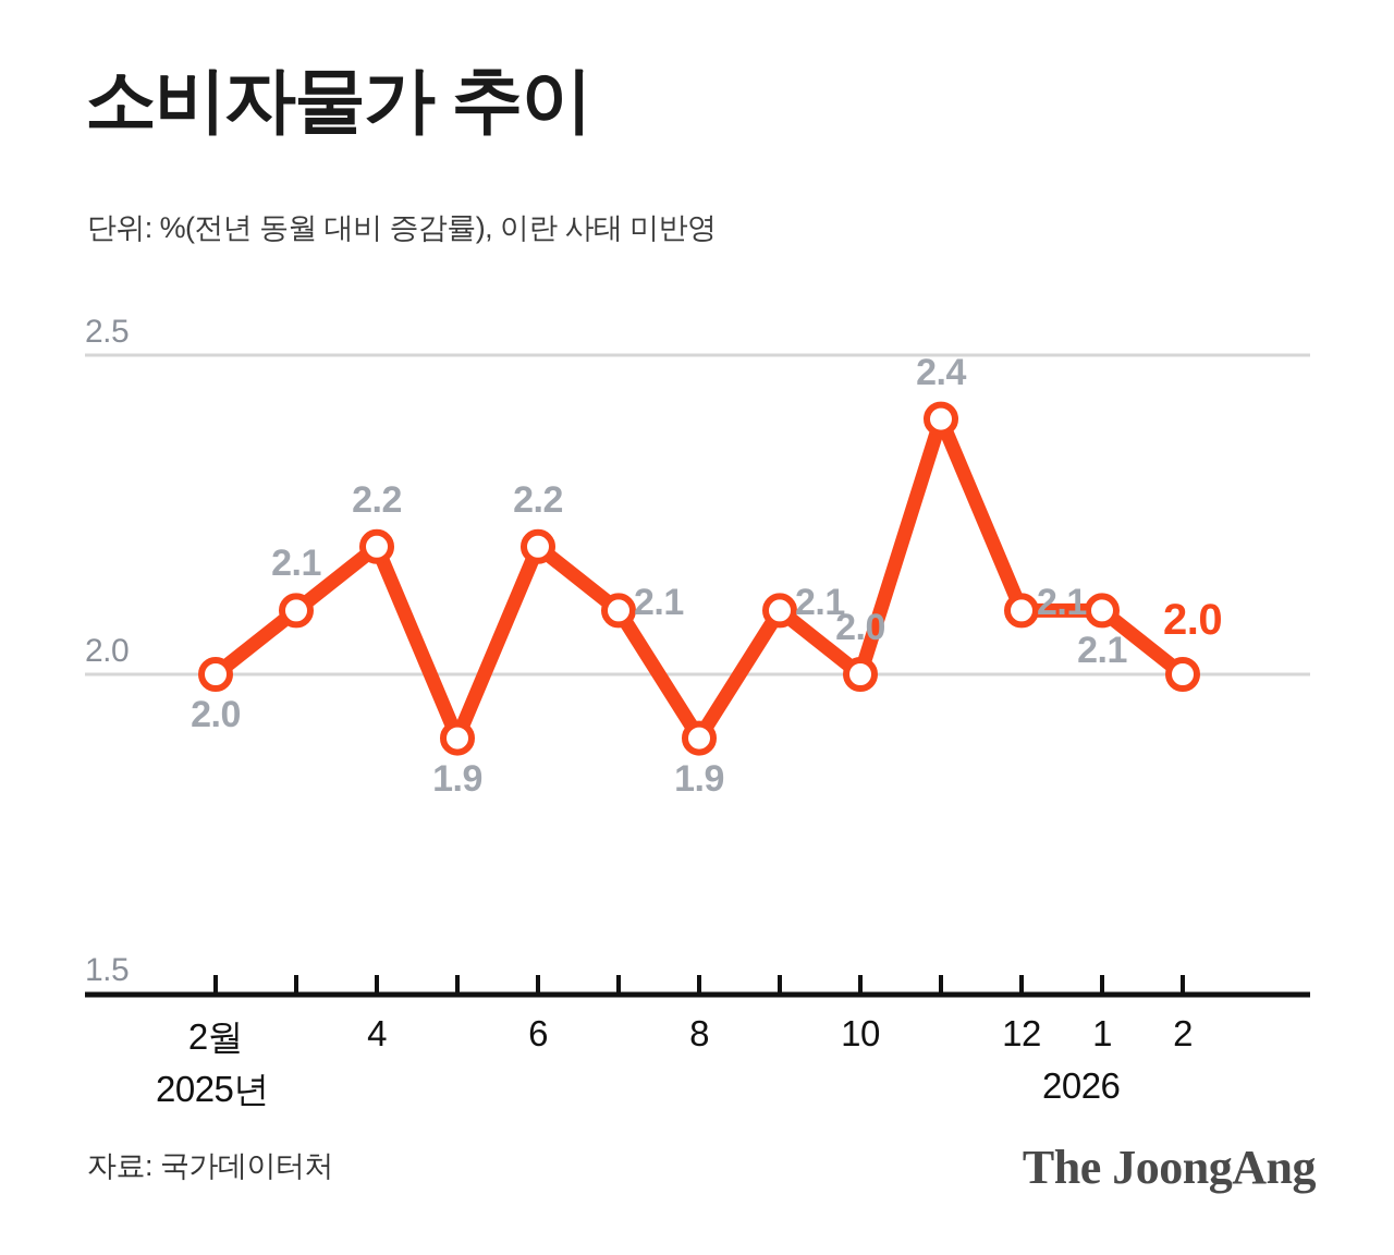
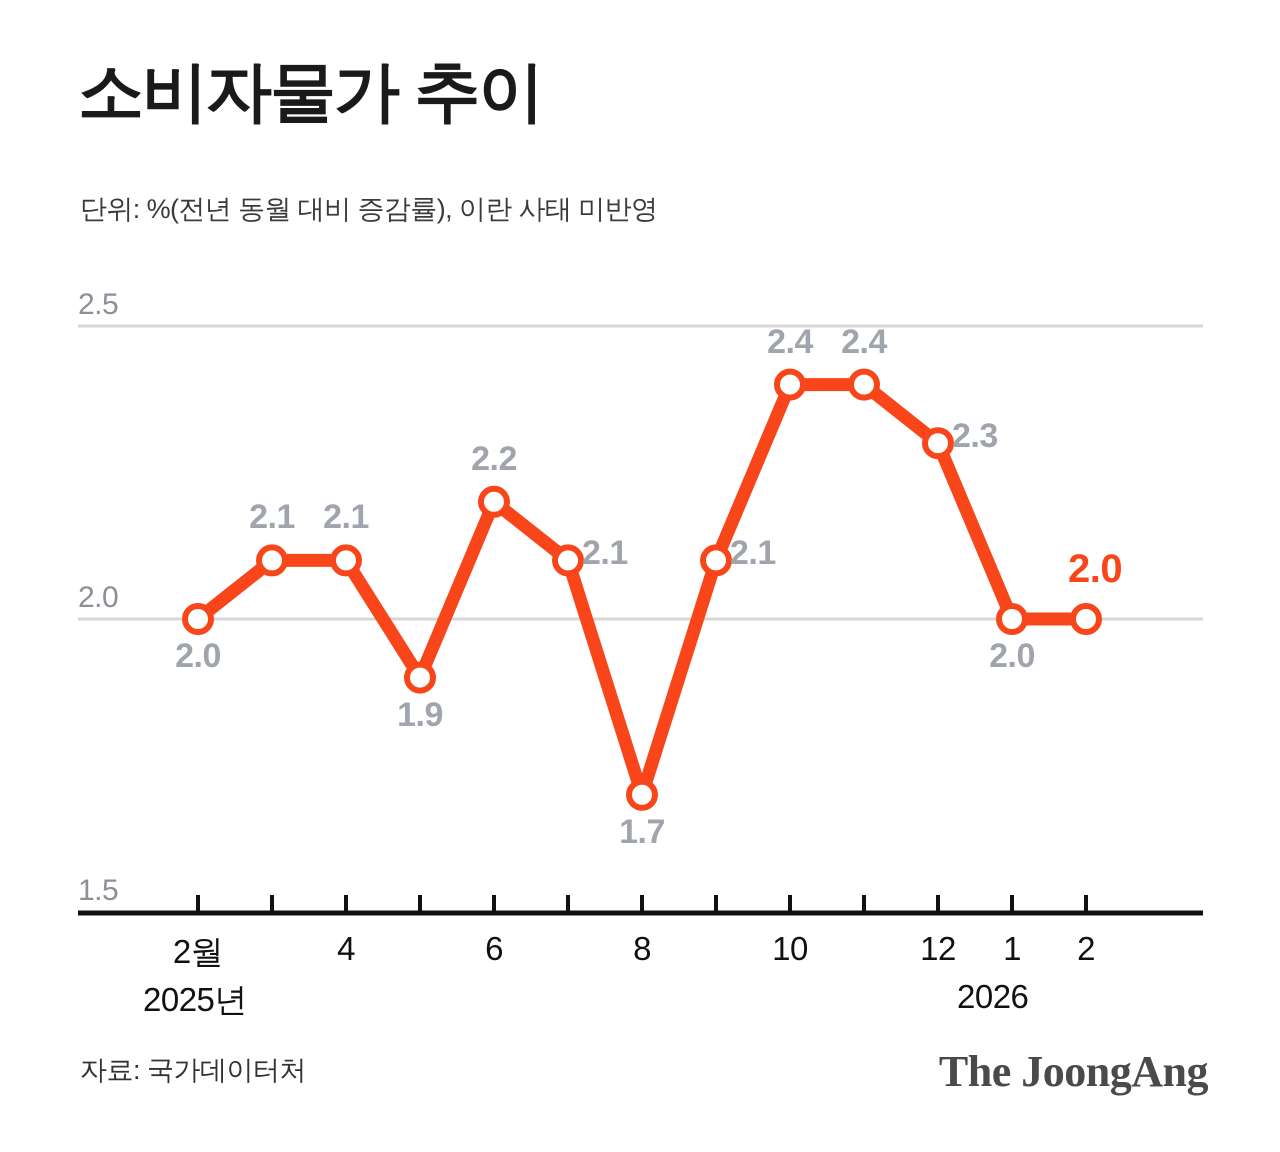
4: 2.2 -> 2.1
8: 1.9 -> 1.7
10: 2.0 -> 2.4
12: 2.1 -> 2.3
1: 2.1 -> 2.0
